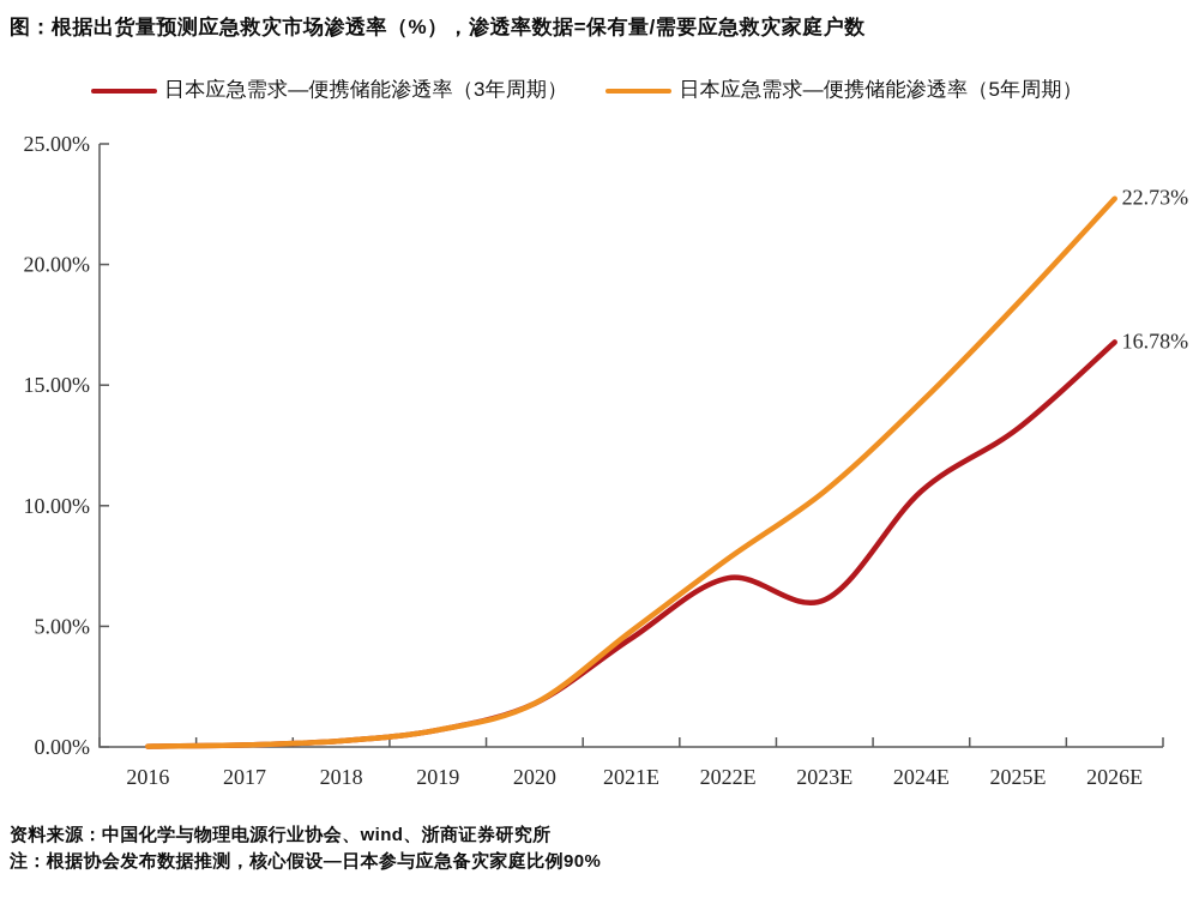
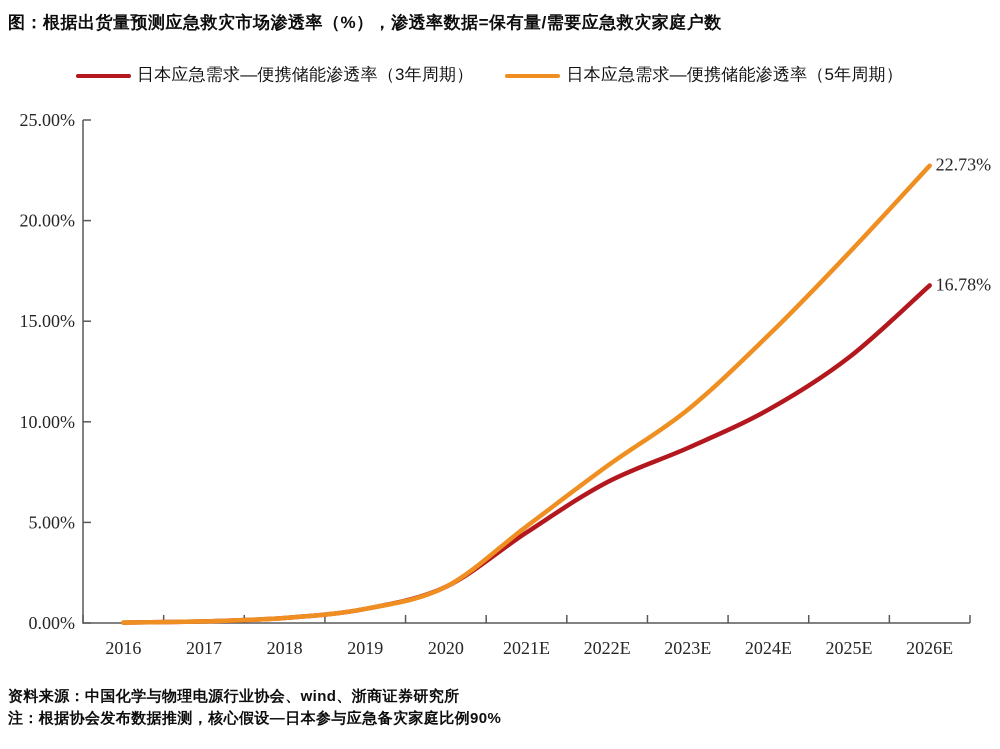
日本应急需求—便携储能渗透率（3年周期）/2023E: 6.1% -> 8.7%
